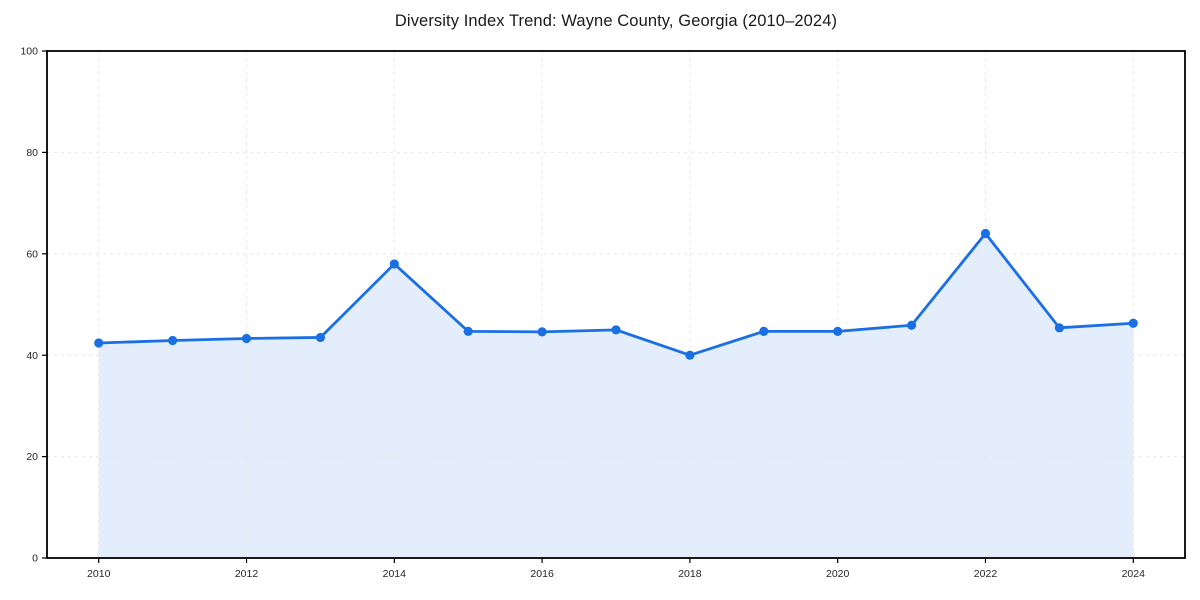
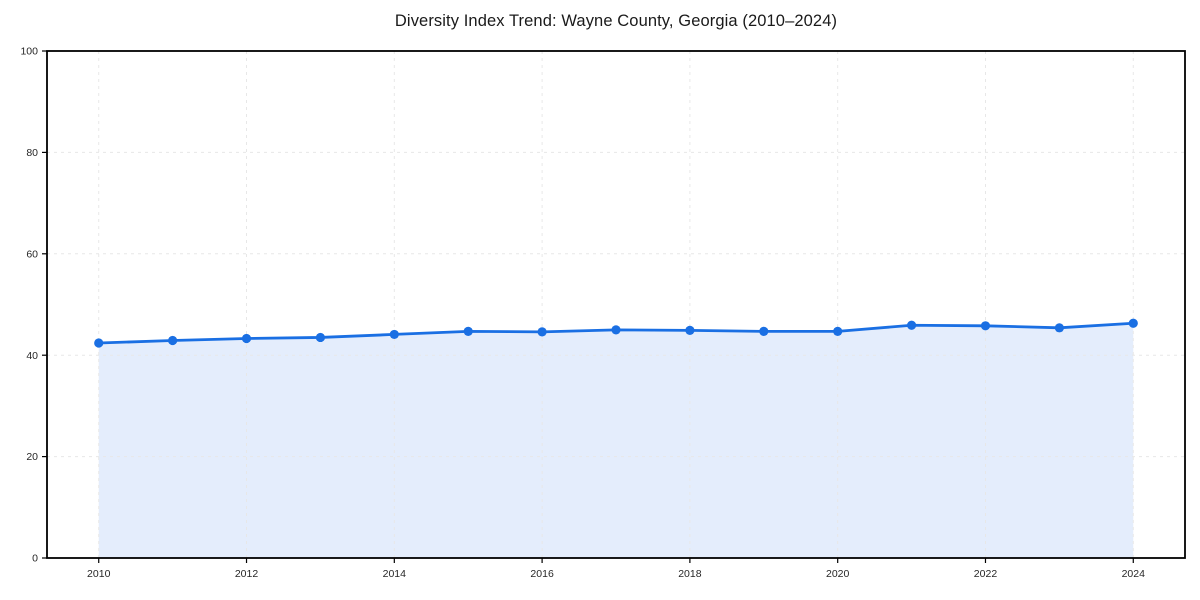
2014: 58 -> 44
2018: 40 -> 45
2022: 64 -> 46
